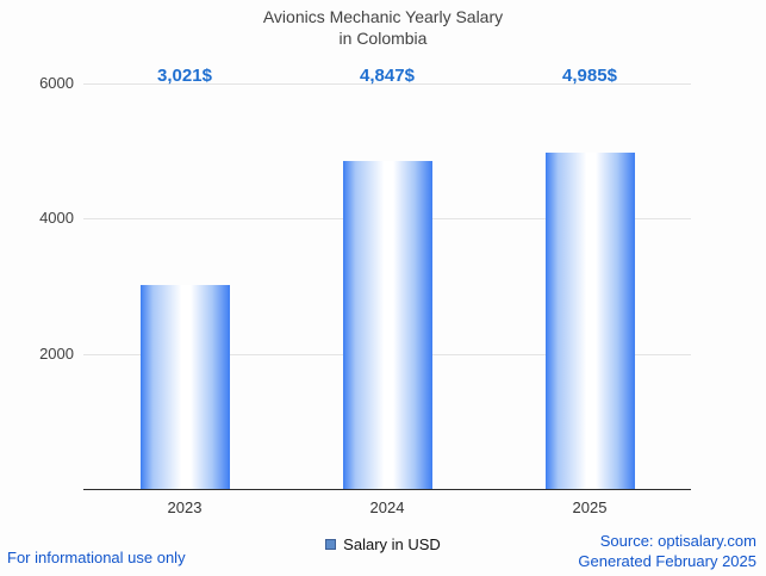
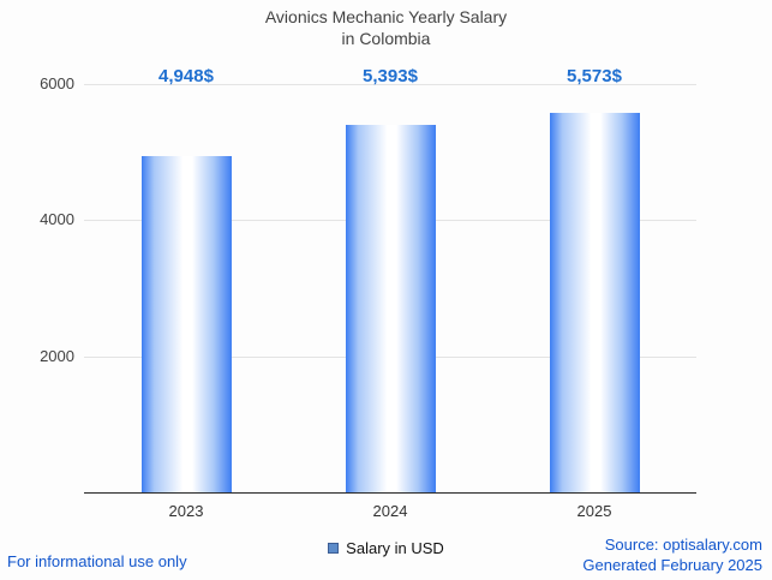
2023: 3,021 -> 4,948
2024: 4,847 -> 5,393
2025: 4,985 -> 5,573
